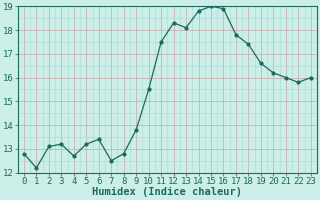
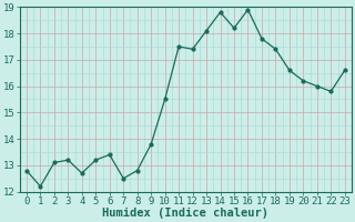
12: 18.3 -> 17.4
15: 19.0 -> 18.2
23: 16.0 -> 16.6
